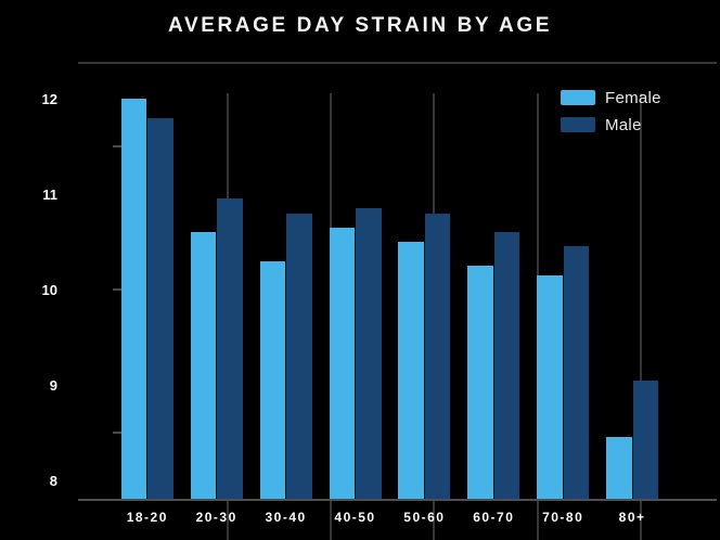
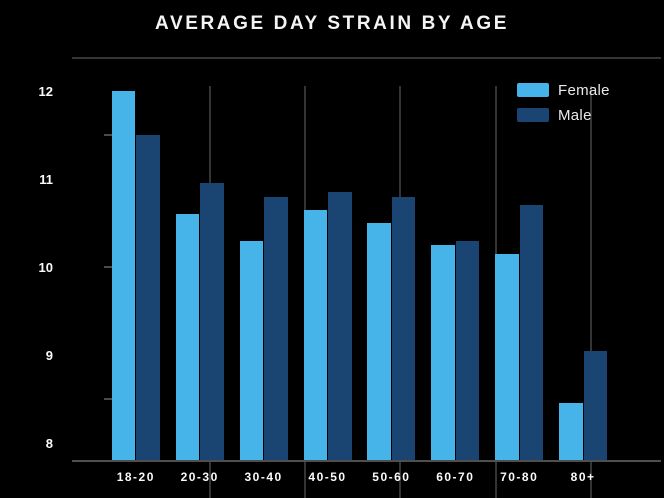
Male/18-20: 11.8 -> 11.5
Male/60-70: 10.6 -> 10.3
Male/70-80: 10.4 -> 10.7
